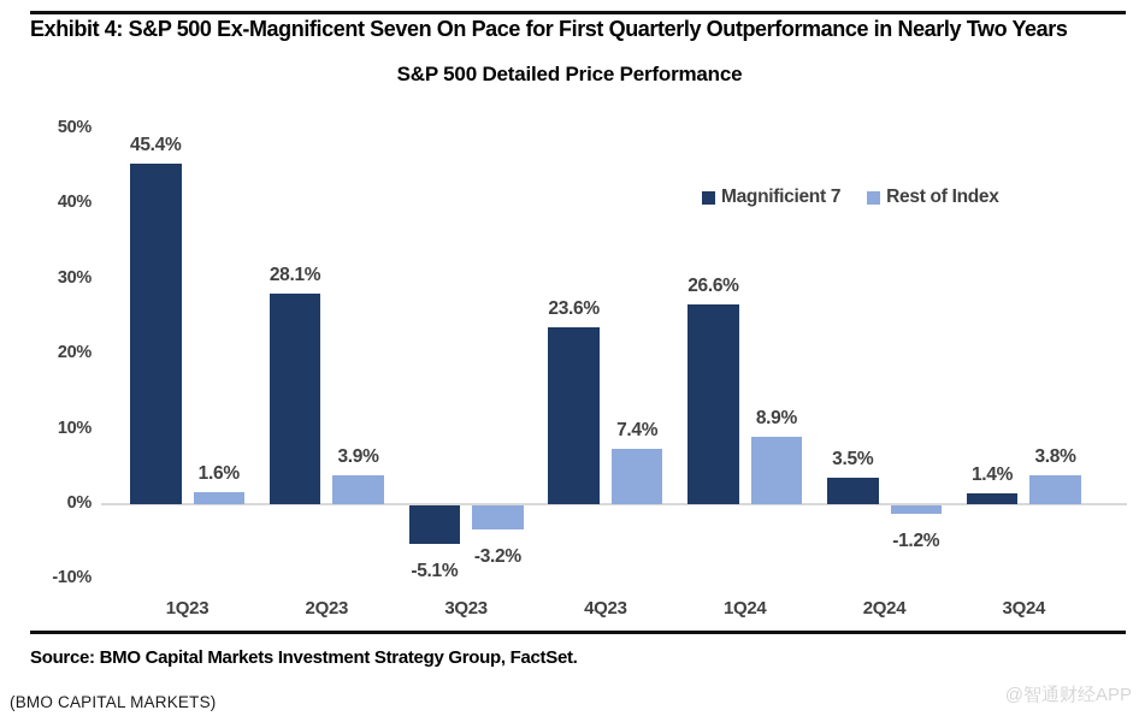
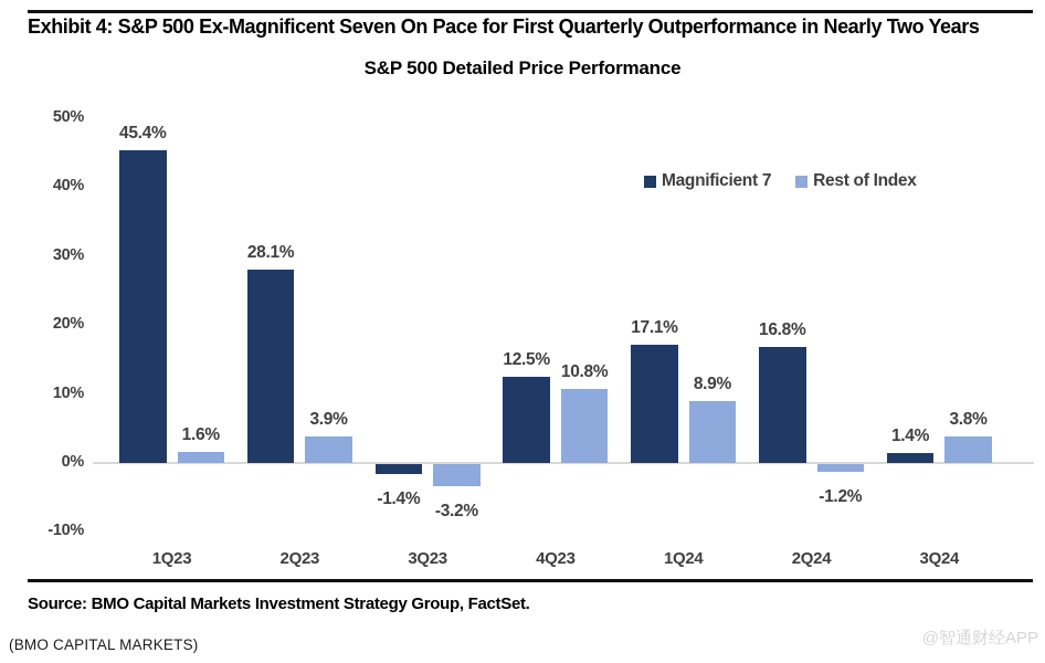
Magnificient 7/3Q23: -5.1% -> -1.4%
Magnificient 7/4Q23: 23.6% -> 12.5%
Rest of Index/4Q23: 7.4% -> 10.8%
Magnificient 7/1Q24: 26.6% -> 17.1%
Magnificient 7/2Q24: 3.5% -> 16.8%
